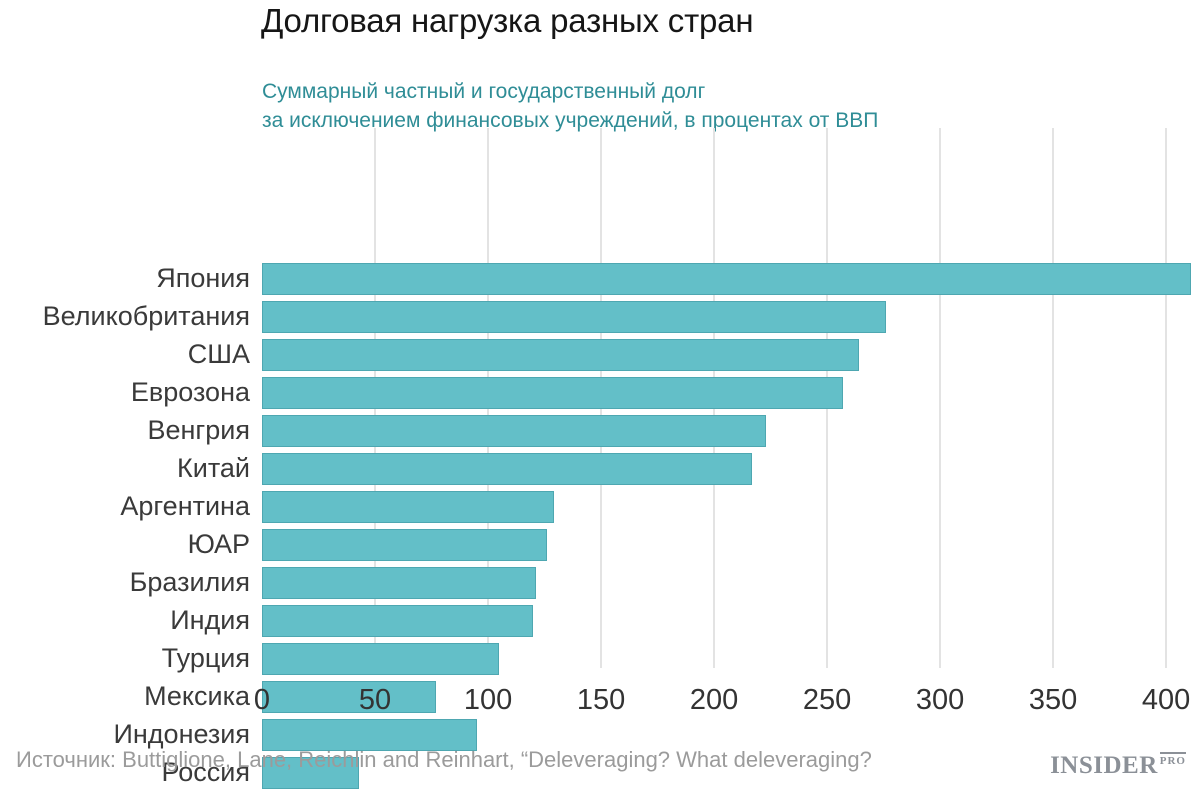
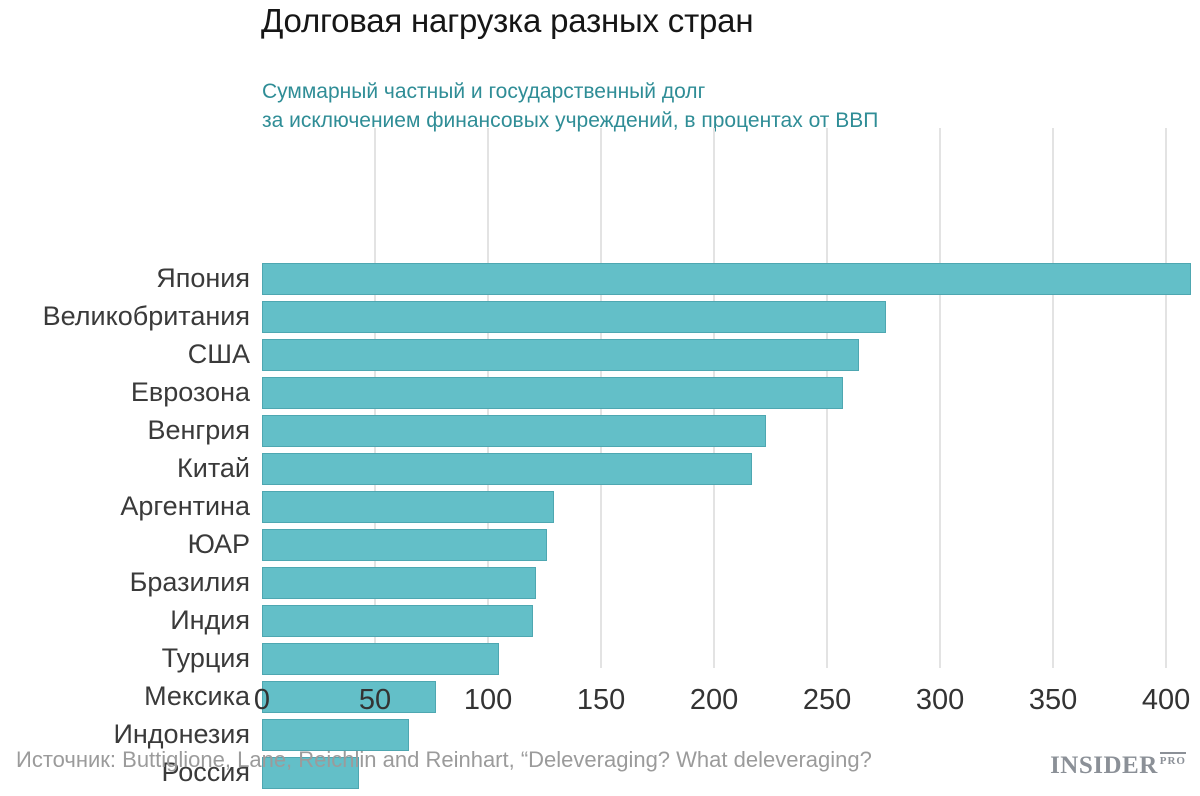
Индонезия: 95 -> 65
